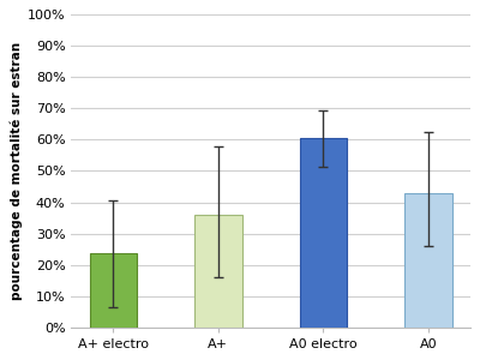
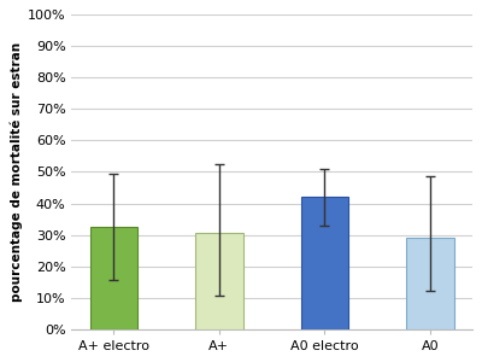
A+ electro: 23.5% -> 32.5%
A+: 36.0% -> 30.5%
A0 electro: 60.5% -> 42.0%
A0: 43.0% -> 29.0%
